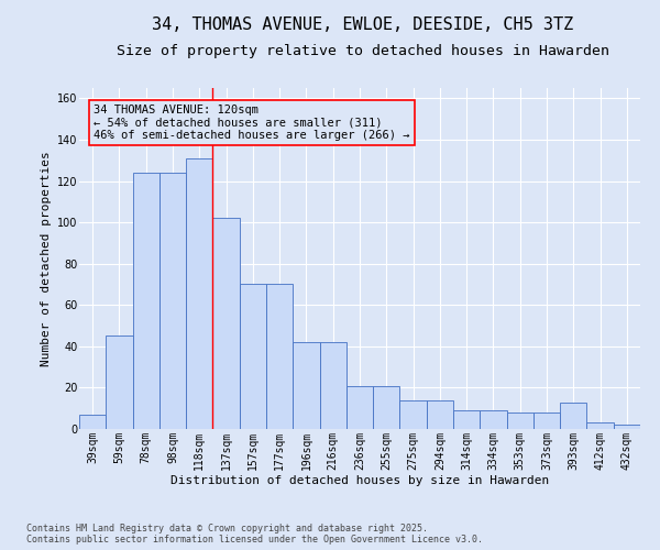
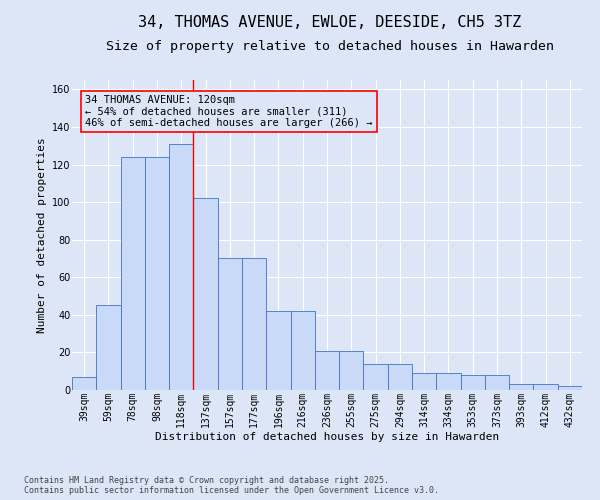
393sqm: 13 -> 3
